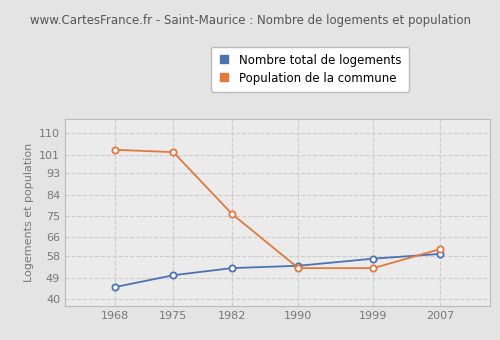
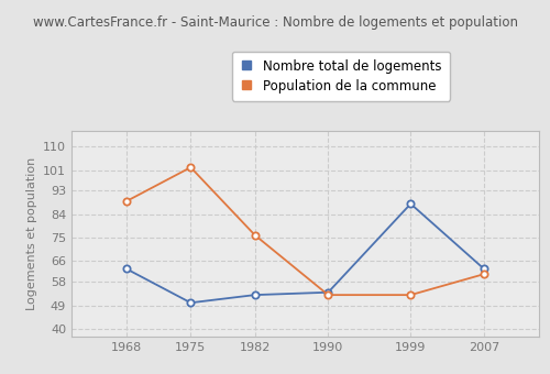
Nombre total de logements/1968: 45 -> 63
Population de la commune/1968: 103 -> 89
Nombre total de logements/1999: 57 -> 88
Nombre total de logements/2007: 59 -> 63
